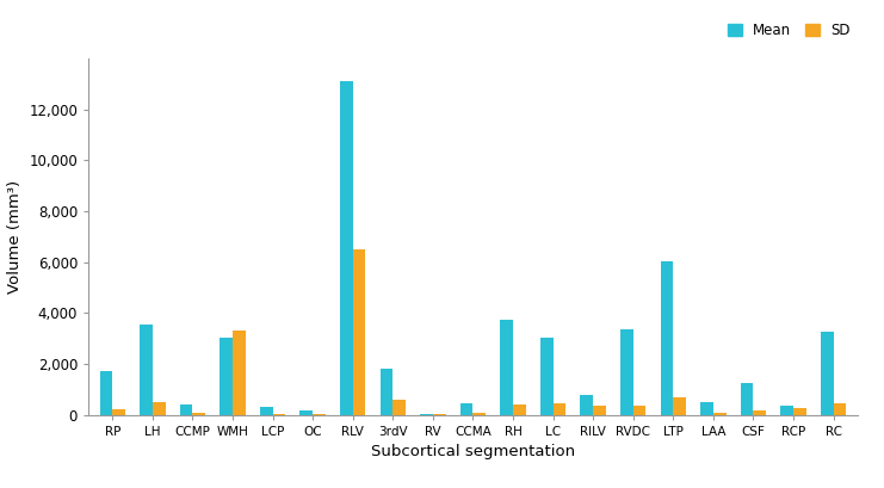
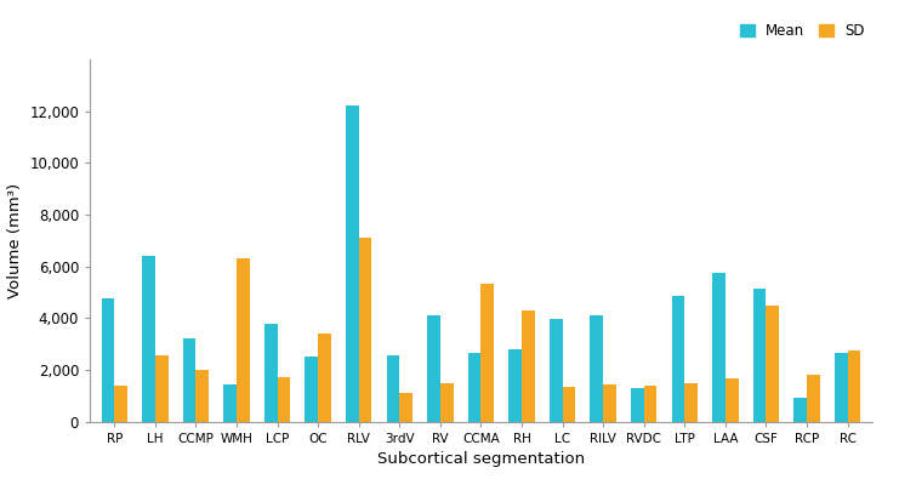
Mean/RP: 1,700 -> 4,750
SD/RP: 200 -> 1,400
Mean/LH: 3,550 -> 6,400
SD/LH: 480 -> 2,550
Mean/CCMP: 400 -> 3,200
SD/CCMP: 80 -> 2,000
Mean/WMH: 3,050 -> 1,450
SD/WMH: 3,300 -> 6,300
Mean/LCP: 300 -> 3,800
SD/LCP: 50 -> 1,700
Mean/OC: 150 -> 2,500
SD/OC: 50 -> 3,400
Mean/RLV: 13,100 -> 12,200
SD/RLV: 6,500 -> 7,100
Mean/3rdV: 1,800 -> 2,550
SD/3rdV: 580 -> 1,100
Mean/RV: 30 -> 4,100
SD/RV: 30 -> 1,500
Mean/CCMA: 450 -> 2,650
SD/CCMA: 80 -> 5,350
Mean/RH: 3,750 -> 2,800
SD/RH: 400 -> 4,300
Mean/LC: 3,050 -> 3,950
SD/LC: 430 -> 1,350
Mean/RILV: 800 -> 4,100
SD/RILV: 380 -> 1,450
Mean/RVDC: 3,350 -> 1,300
SD/RVDC: 350 -> 1,400
Mean/LTP: 6,050 -> 4,850
SD/LTP: 700 -> 1,500
Mean/LAA: 480 -> 5,750
SD/LAA: 80 -> 1,650
Mean/CSF: 1,250 -> 5,150
SD/CSF: 150 -> 4,500
Mean/RCP: 350 -> 900
SD/RCP: 280 -> 1,800
Mean/RC: 3,250 -> 2,650
SD/RC: 430 -> 2,750
